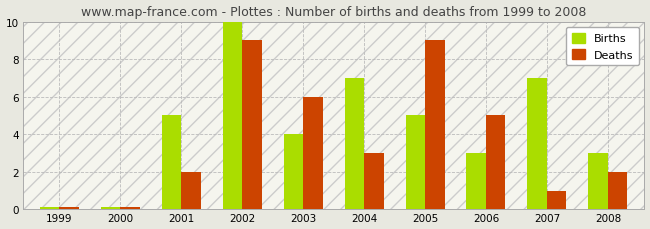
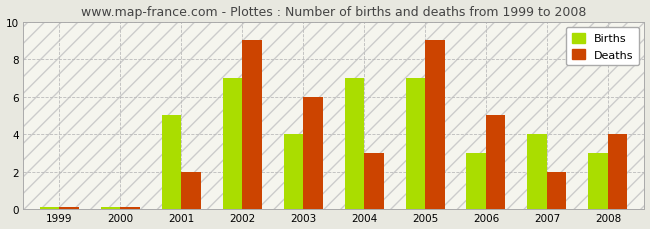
Births/2002: 10.0 -> 7.0
Births/2005: 5.0 -> 7.0
Births/2007: 7.0 -> 4.0
Deaths/2007: 1.0 -> 2.0
Deaths/2008: 2.0 -> 4.0
